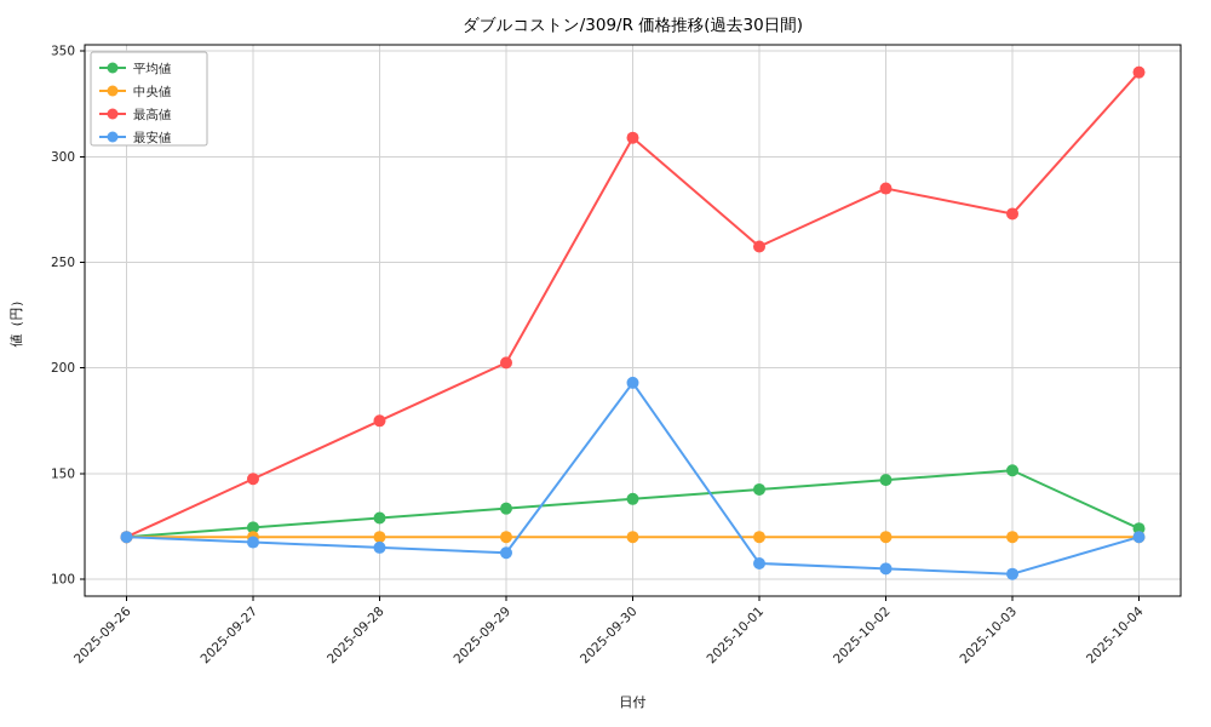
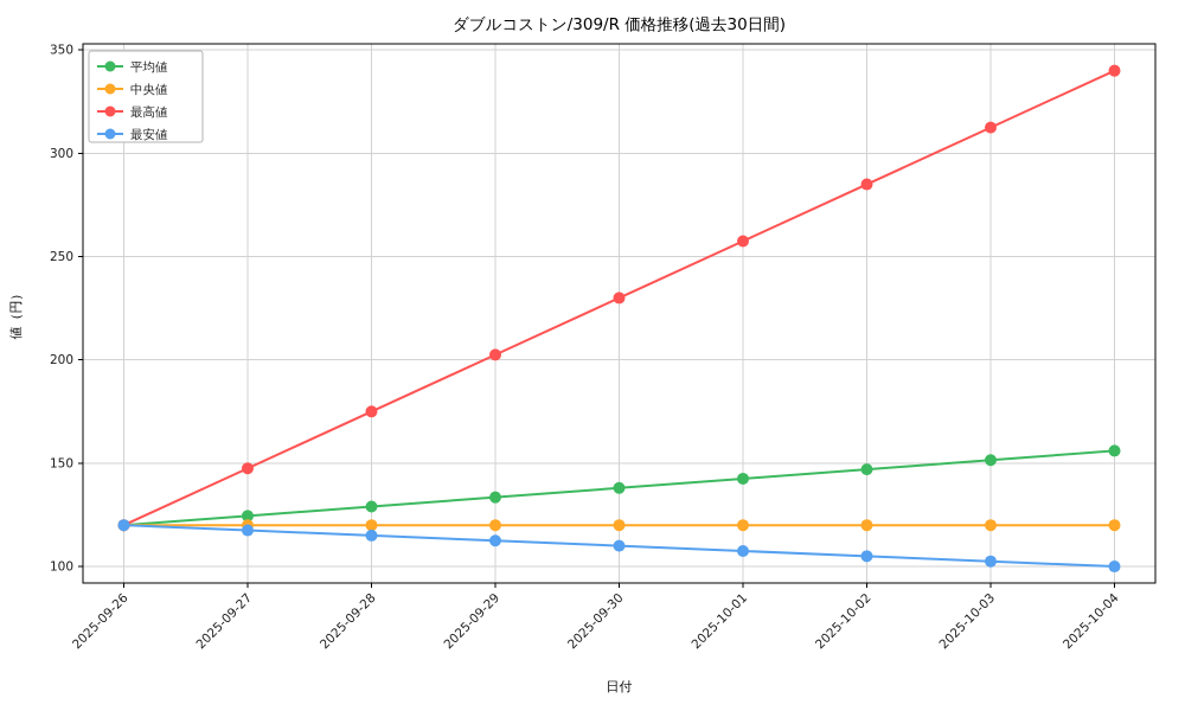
最高値/2025-09-30: 309 -> 230
最安値/2025-09-30: 193 -> 110
最高値/2025-10-03: 273 -> 312
平均値/2025-10-04: 124 -> 156
最安値/2025-10-04: 120 -> 100
